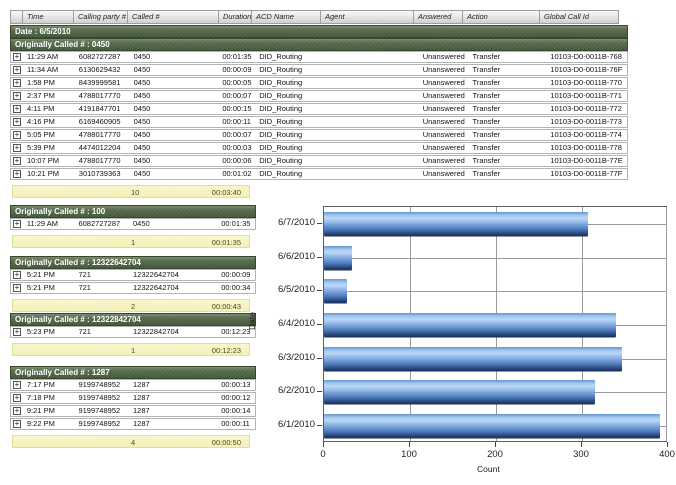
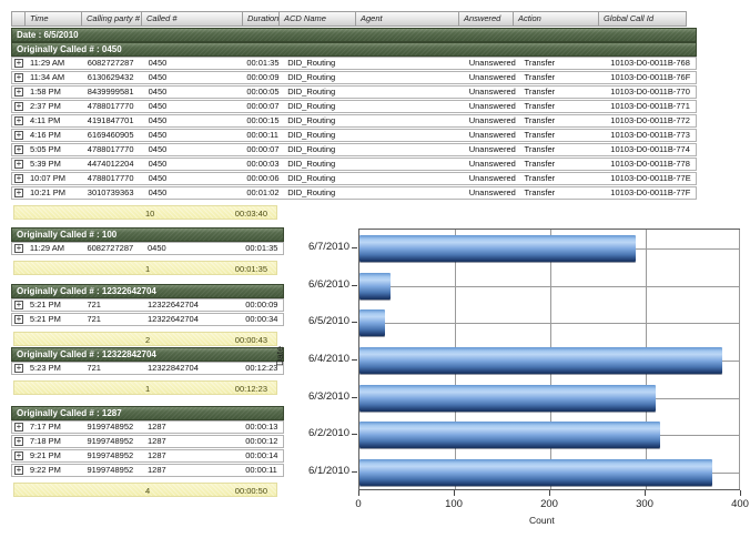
6/7/2010: 310 -> 290
6/4/2010: 340 -> 380
6/3/2010: 350 -> 310
6/1/2010: 390 -> 370
